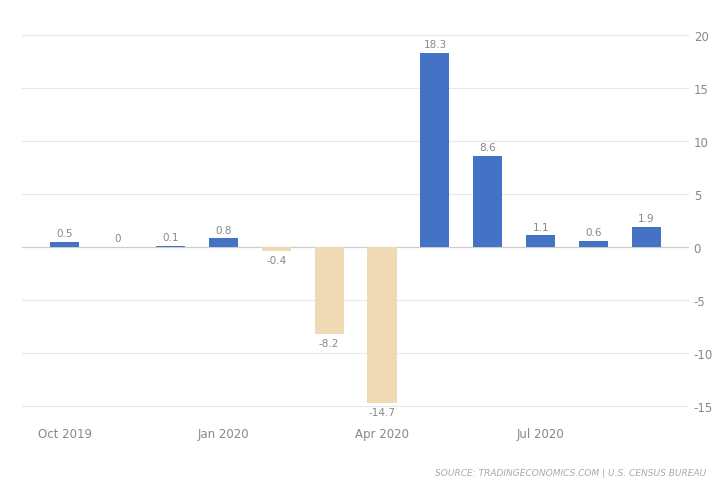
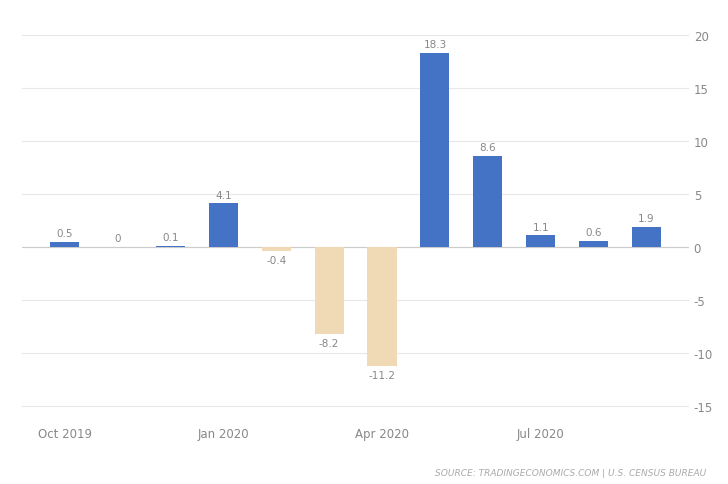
Jan 2020: 0.8 -> 4.1
Apr 2020: -14.7 -> -11.2
